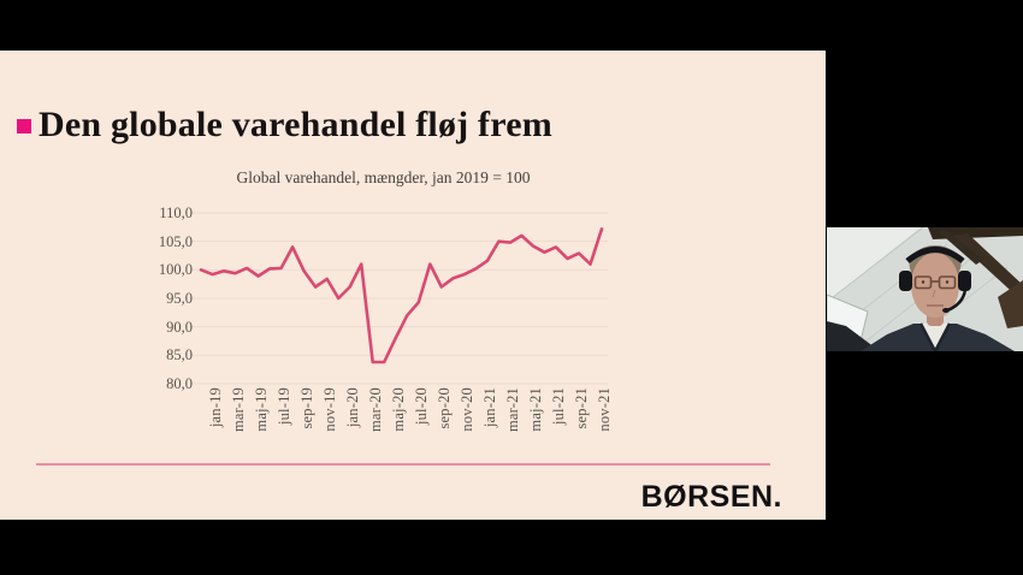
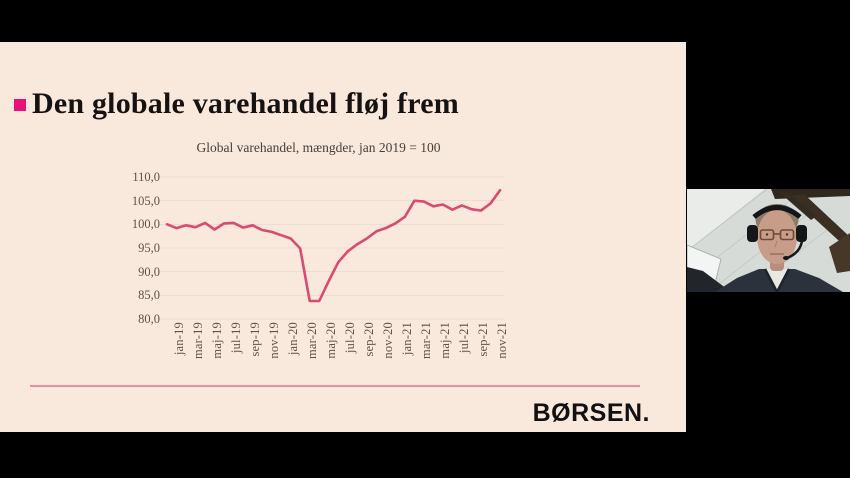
sep-19: 104 -> 99
nov-19: 97 -> 99
jan-20: 95 -> 98
mar-20: 101 -> 95
sep-20: 101 -> 96
maj-21: 106 -> 104
sep-21: 102 -> 103
nov-21: 101 -> 104
